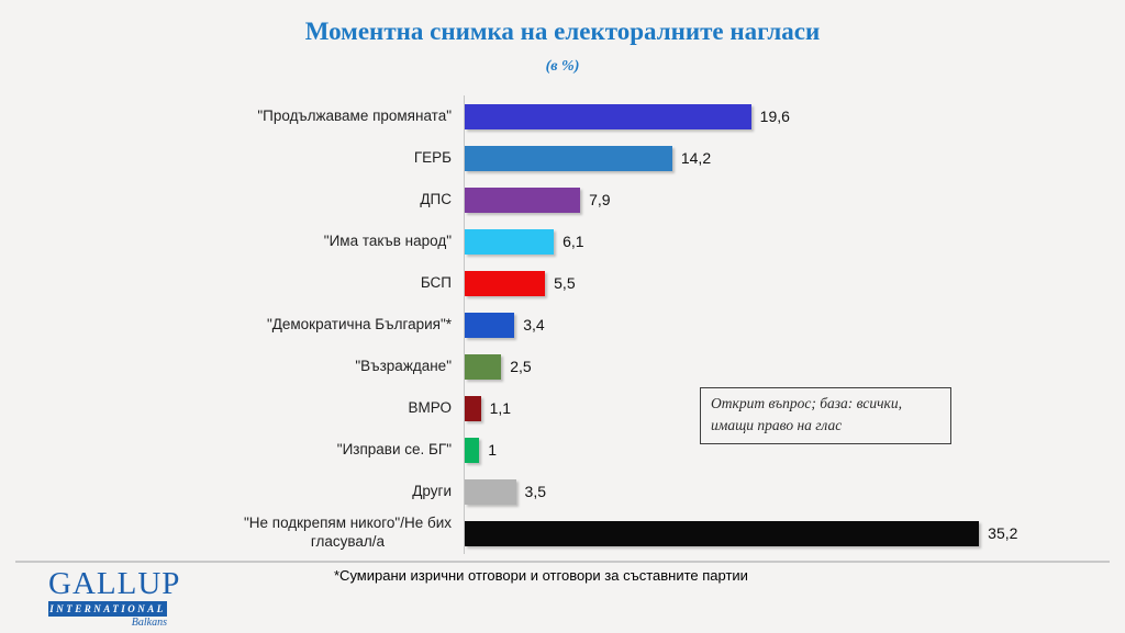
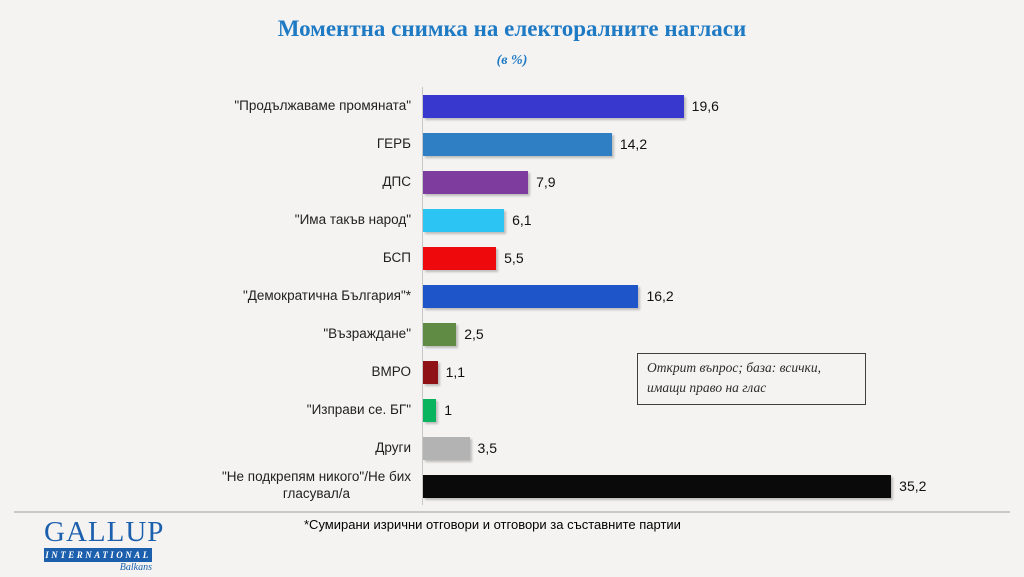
"Демократична България"*: 3,4 -> 16,2
